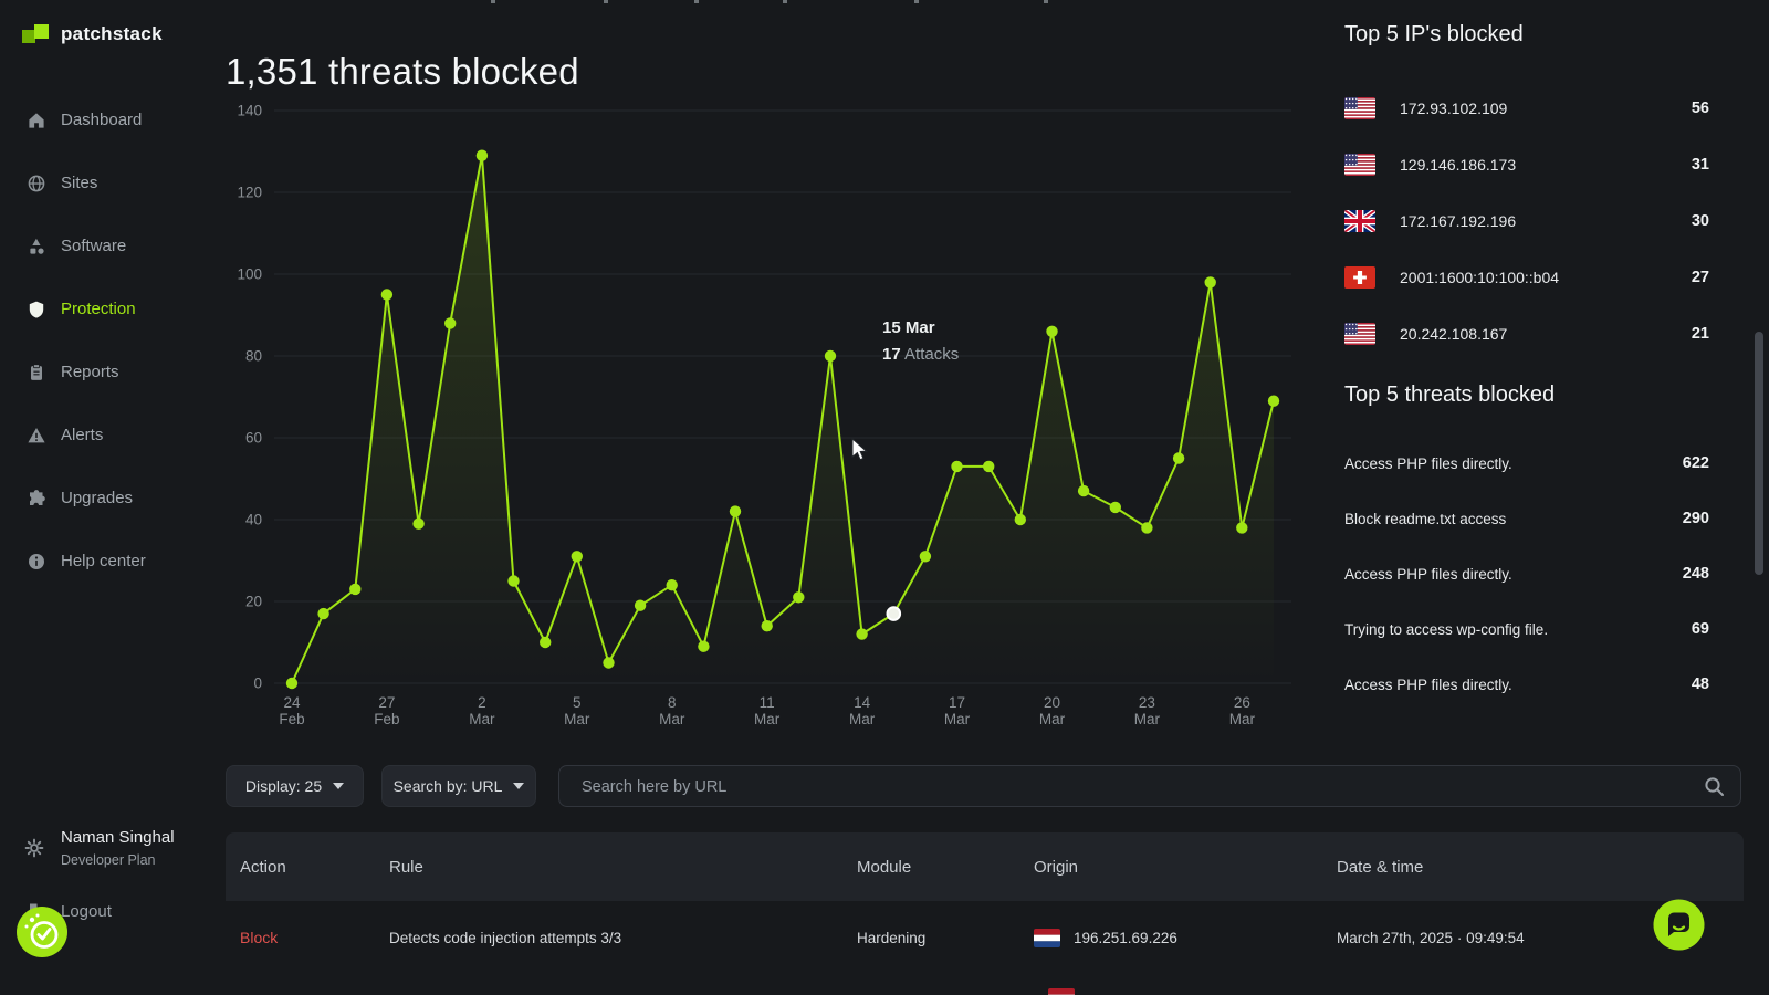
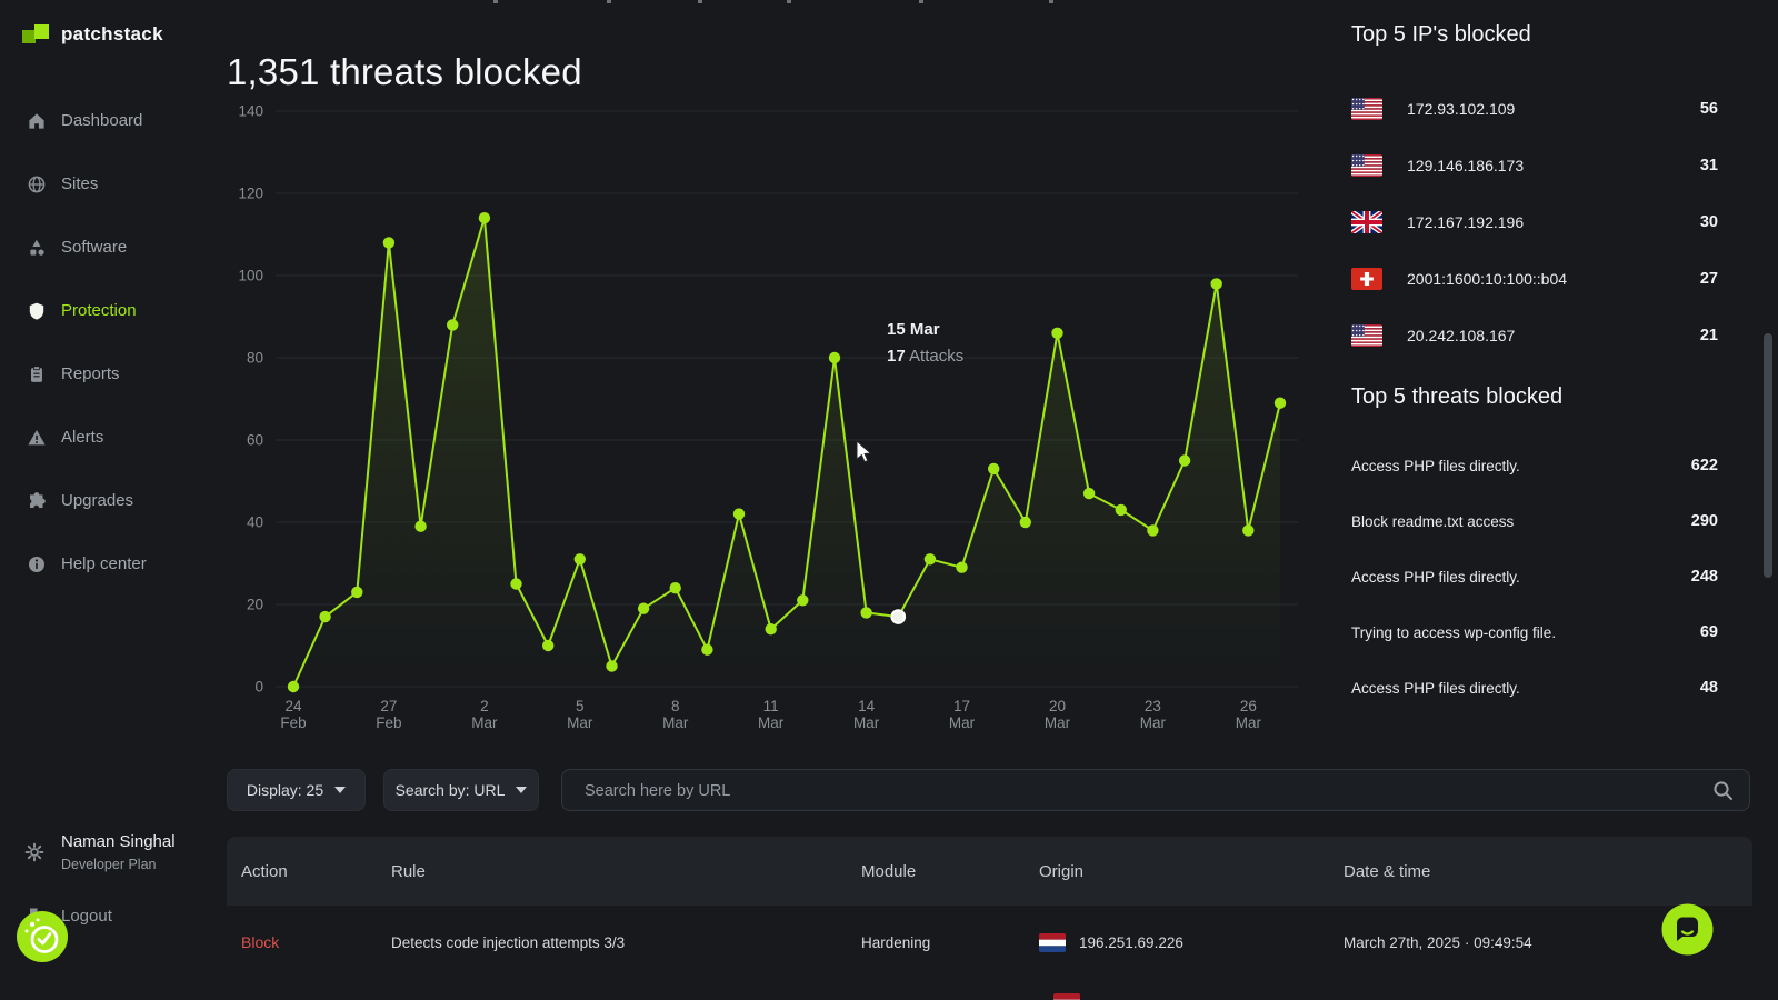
27 Feb: 95 -> 108
2 Mar: 129 -> 114
14 Mar: 12 -> 18
17 Mar: 53 -> 29
